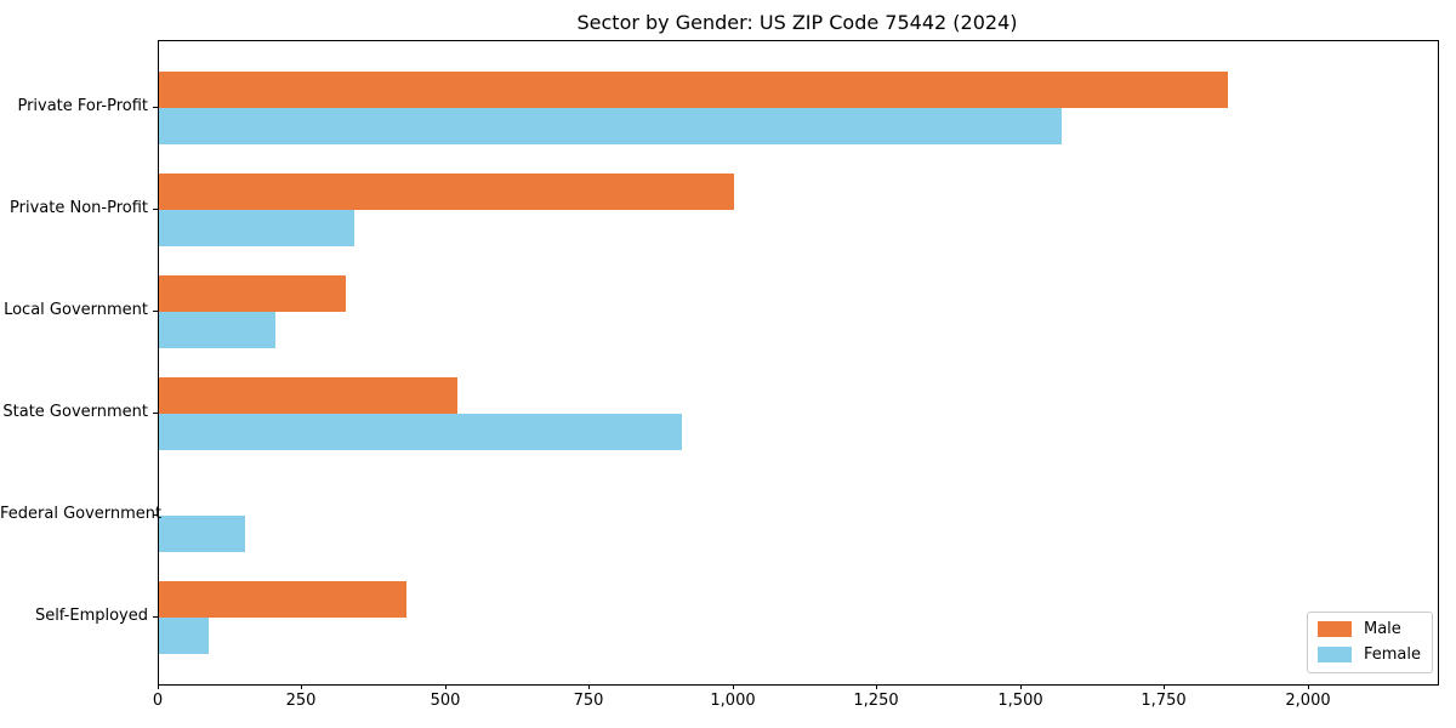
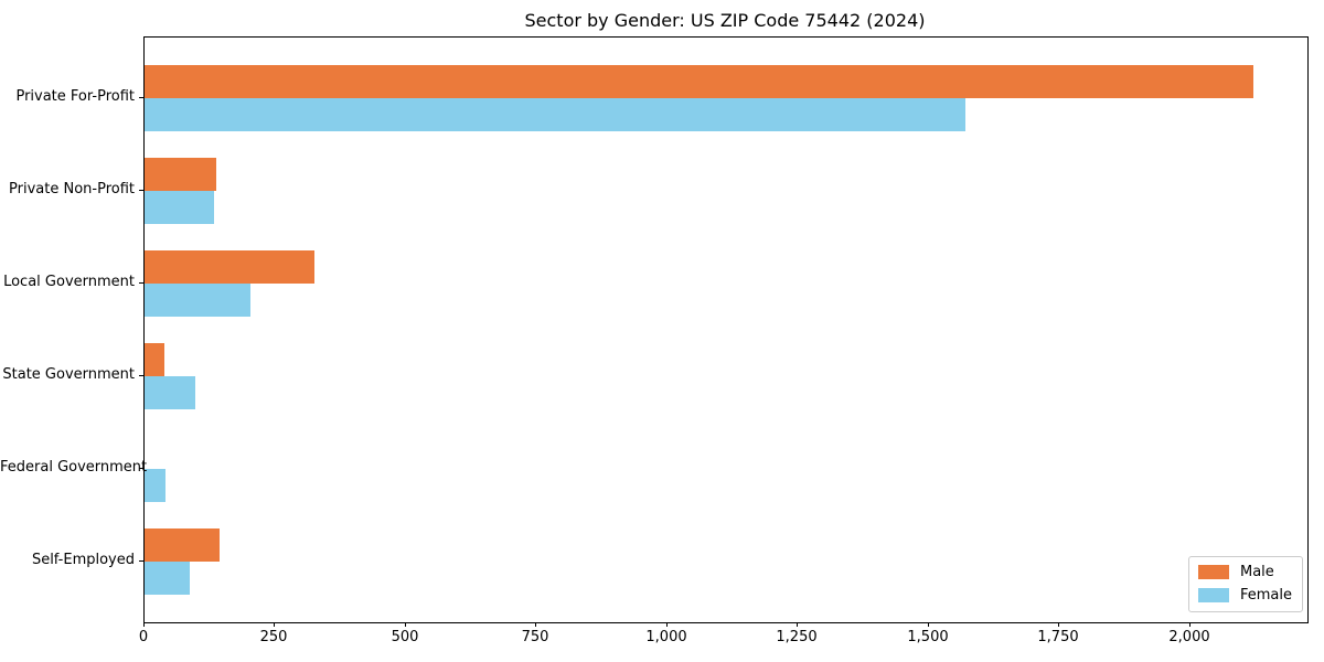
Male/Private For-Profit: 1860 -> 2120
Male/Private Non-Profit: 1000 -> 140
Female/Private Non-Profit: 340 -> 130
Male/State Government: 520 -> 40
Female/State Government: 910 -> 100
Female/Federal Government: 150 -> 40
Male/Self-Employed: 430 -> 140
